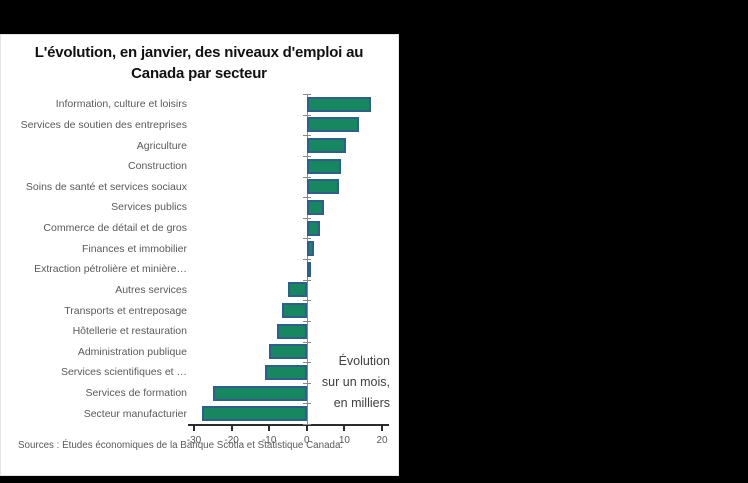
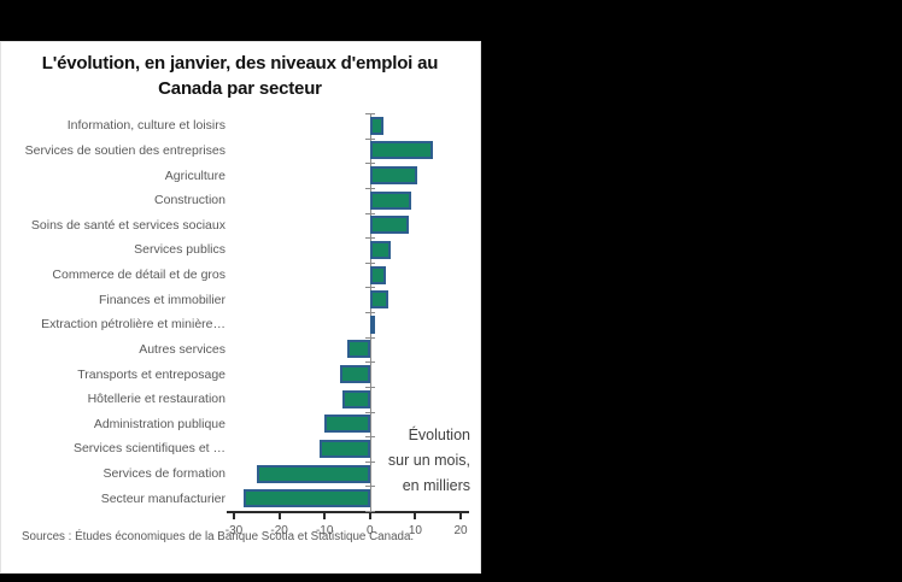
Information, culture et loisirs: 17 -> 3
Finances et immobilier: 2 -> 4
Hôtellerie et restauration: -8 -> -6
